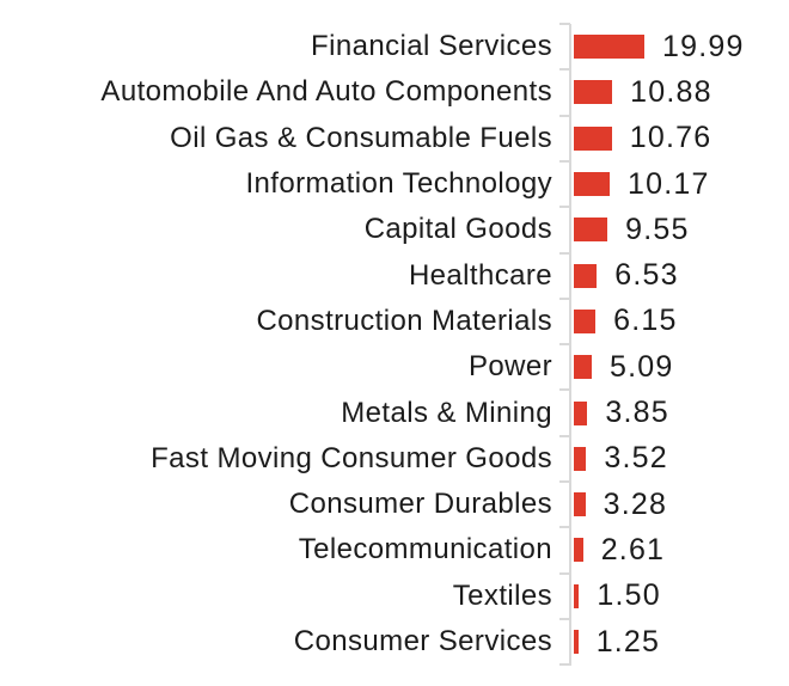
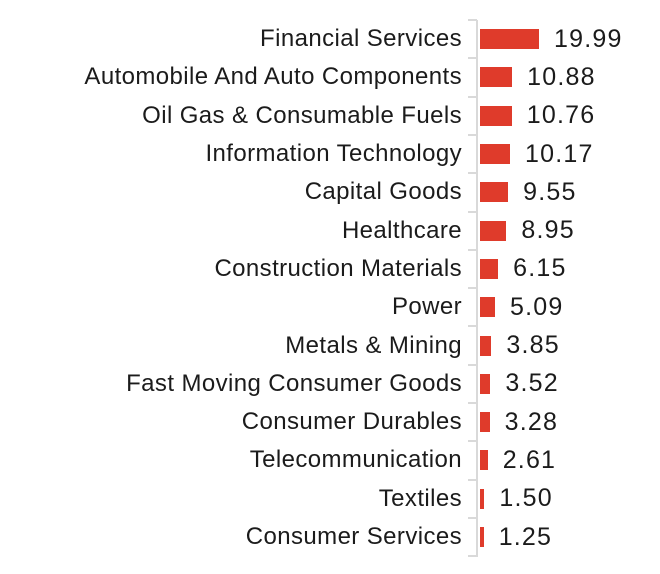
Healthcare: 6.53 -> 8.95
